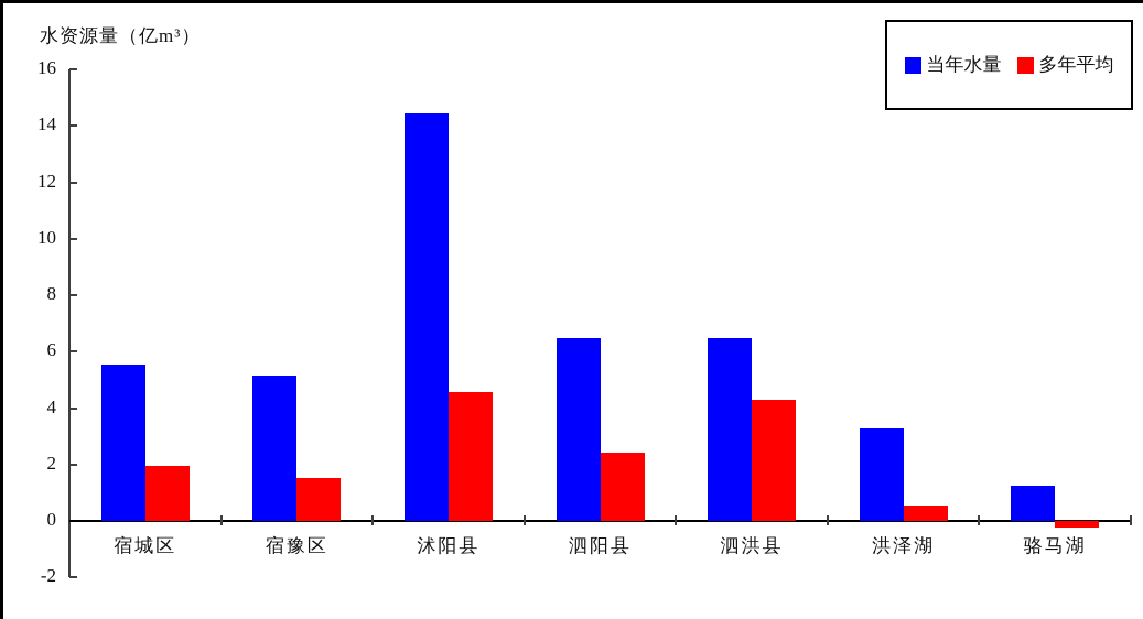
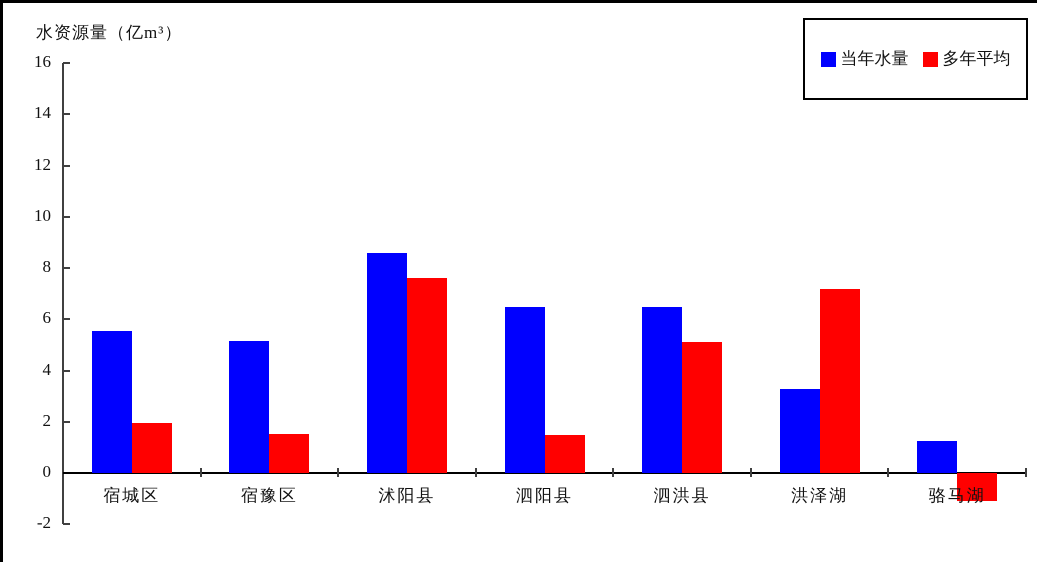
当年水量/沭阳县: 14.4 -> 8.6
多年平均/沭阳县: 4.5 -> 7.6
多年平均/泗阳县: 2.4 -> 1.5
多年平均/泗洪县: 4.3 -> 5.1
多年平均/洪泽湖: 0.5 -> 7.2
多年平均/骆马湖: -0.2 -> -1.1
